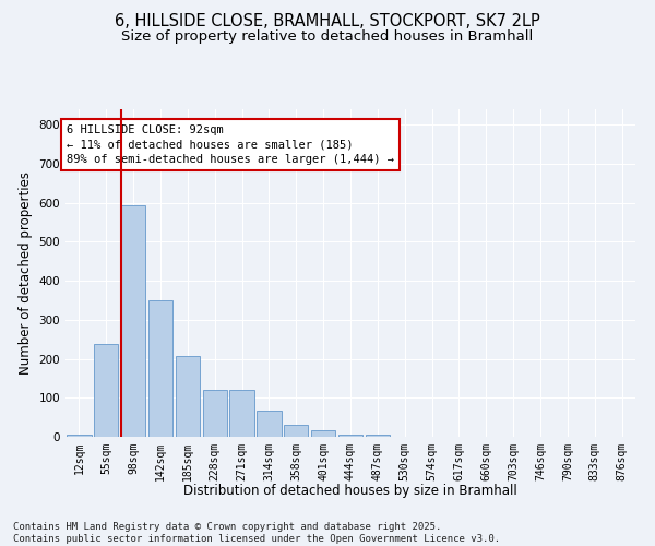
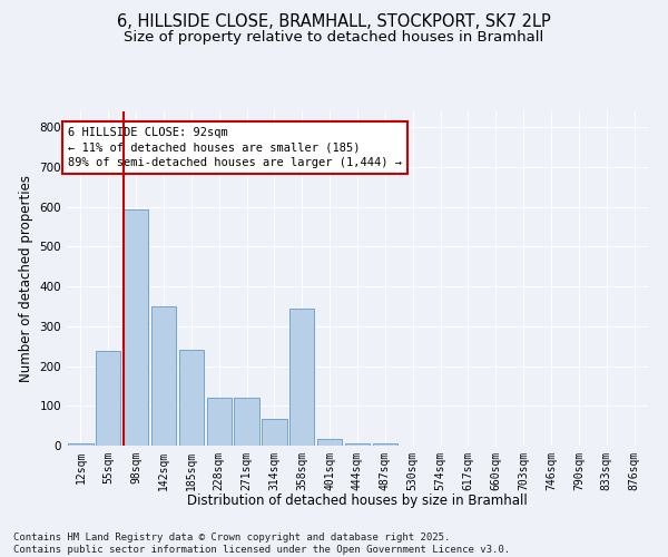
185sqm: 207 -> 240
358sqm: 30 -> 345
